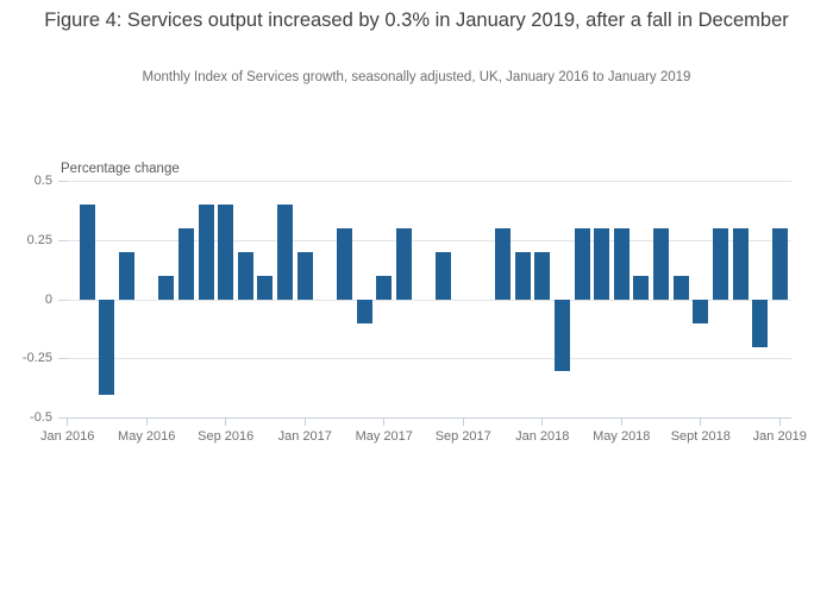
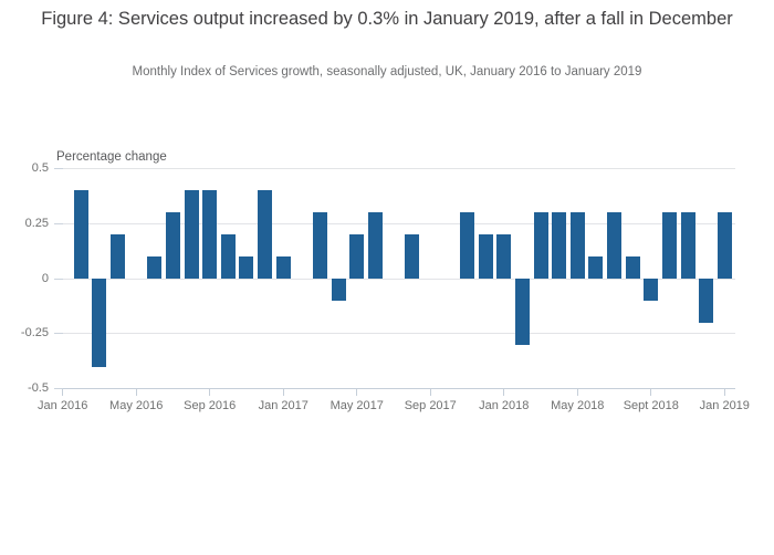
Jan 2017: 0.2 -> 0.1
May 2017: 0.1 -> 0.2
